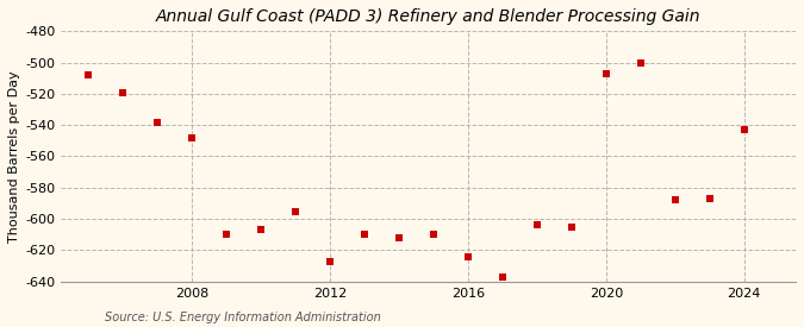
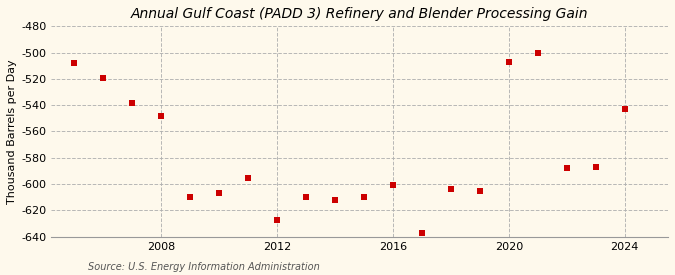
2016: -624 -> -601
